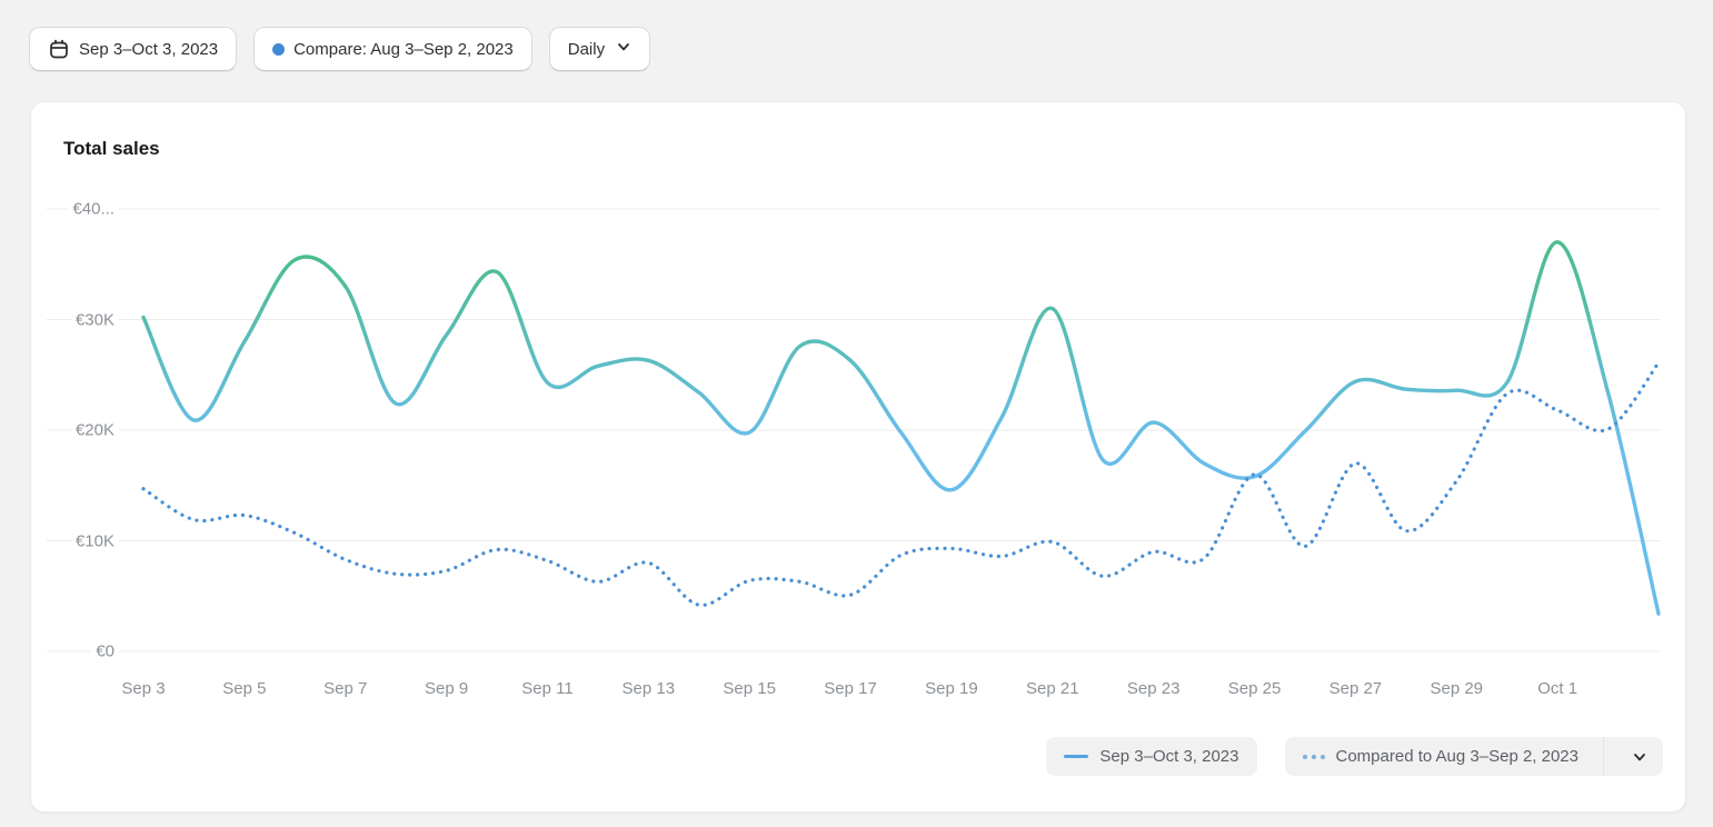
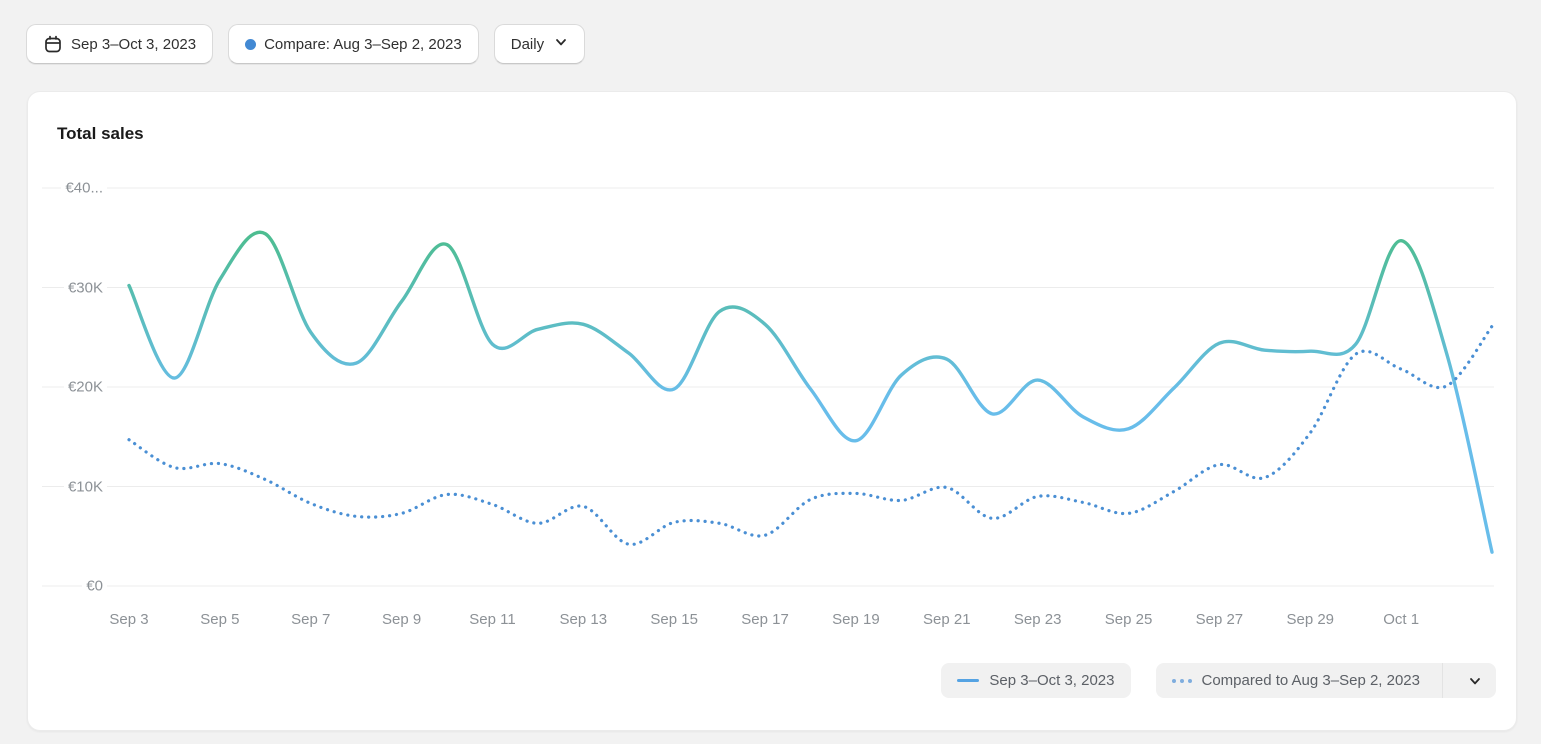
Sep 3–Oct 3, 2023/Sep 5: €28K -> €31K
Sep 3–Oct 3, 2023/Sep 7: €33K -> €26K
Sep 3–Oct 3, 2023/Sep 21: €31K -> €23K
Compared to Aug 3–Sep 2, 2023/Sep 25: €16K -> €7K
Compared to Aug 3–Sep 2, 2023/Sep 27: €17K -> €12K
Sep 3–Oct 3, 2023/Oct 1: €37K -> €35K
